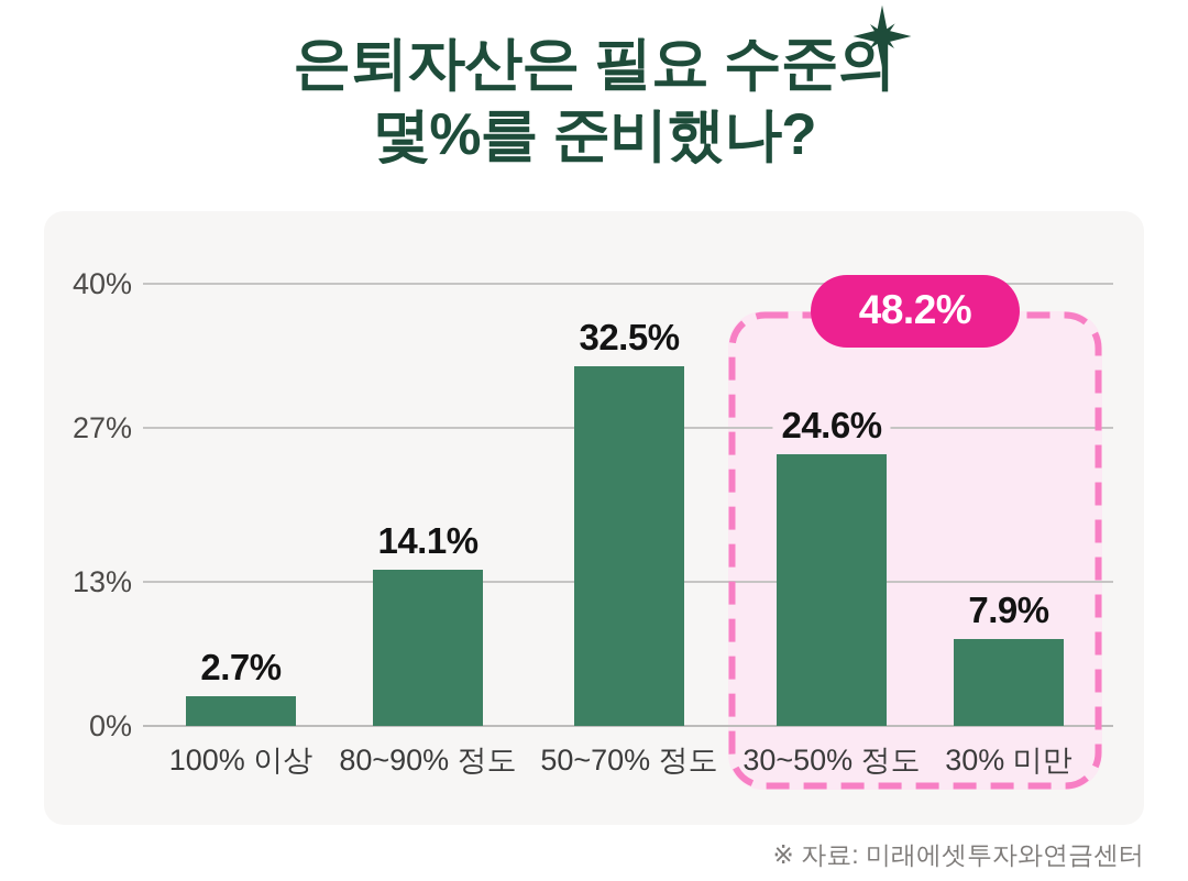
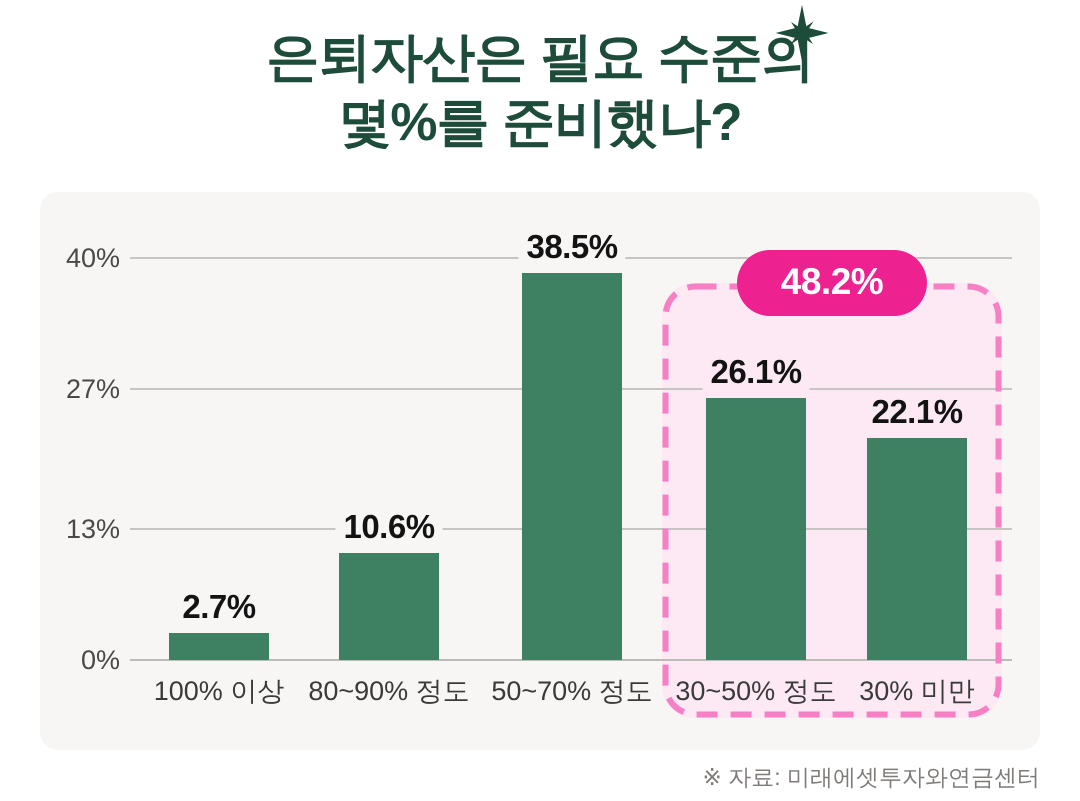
80~90% 정도: 14.1% -> 10.6%
50~70% 정도: 32.5% -> 38.5%
30~50% 정도: 24.6% -> 26.1%
30% 미만: 7.9% -> 22.1%
